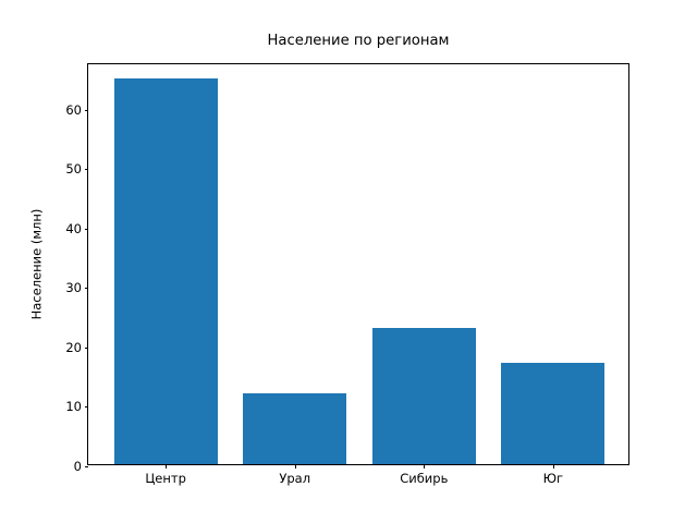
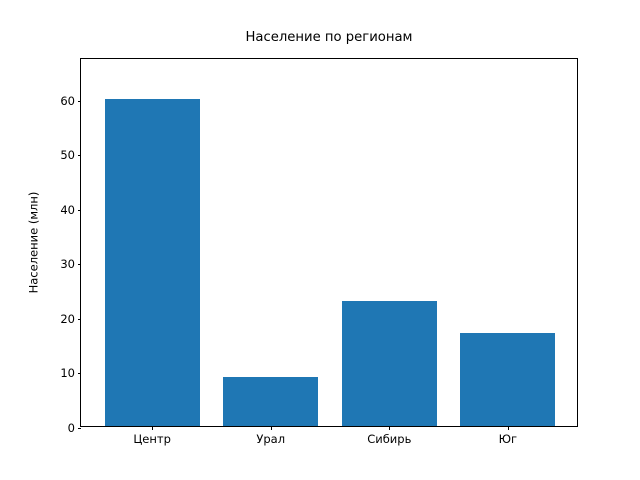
Центр: 65 -> 60
Урал: 12 -> 9
